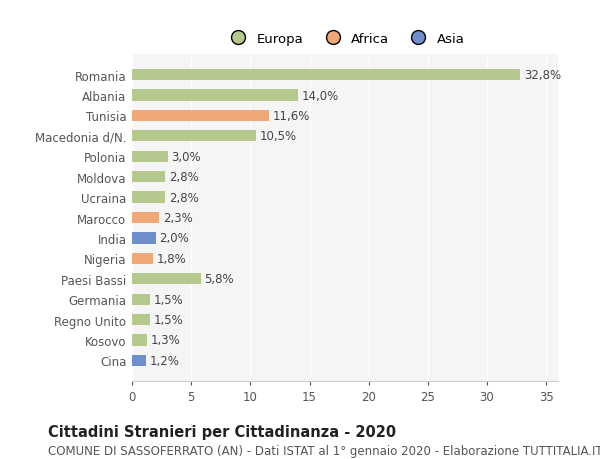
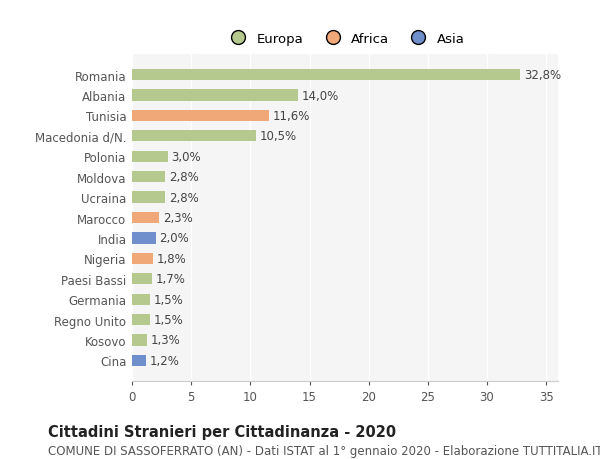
Paesi Bassi: 5,8% -> 1,7%
